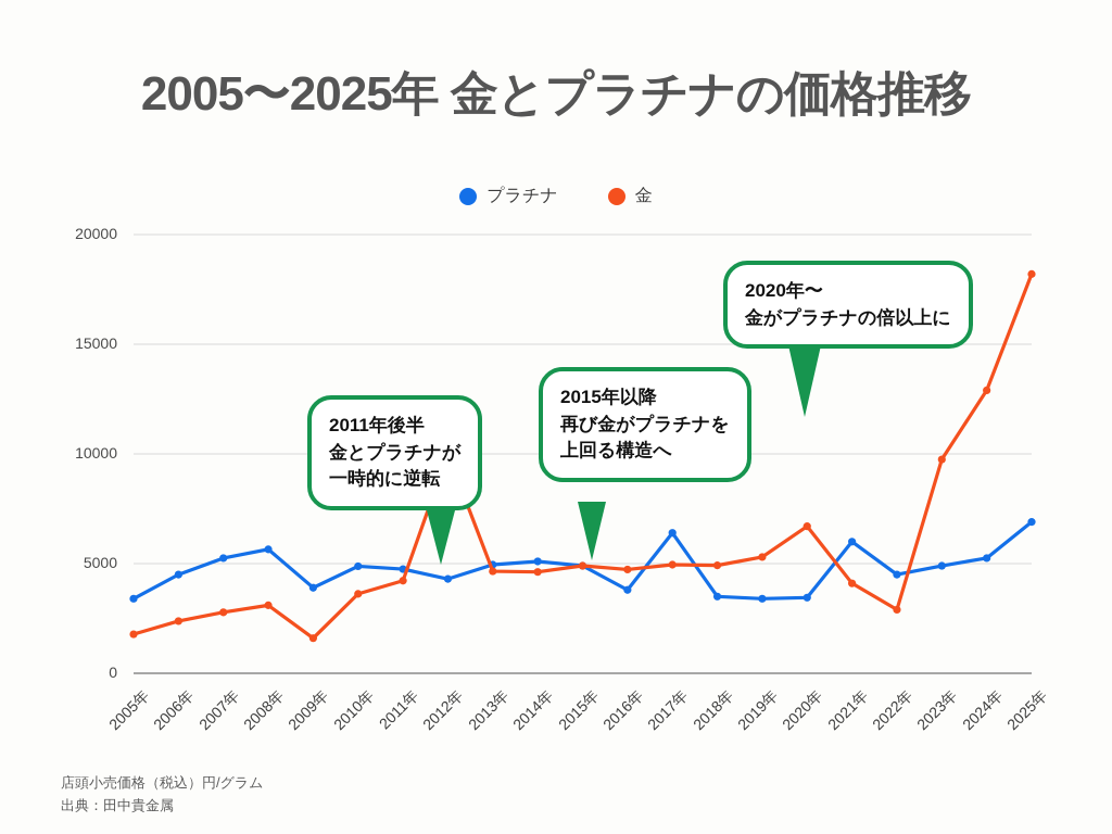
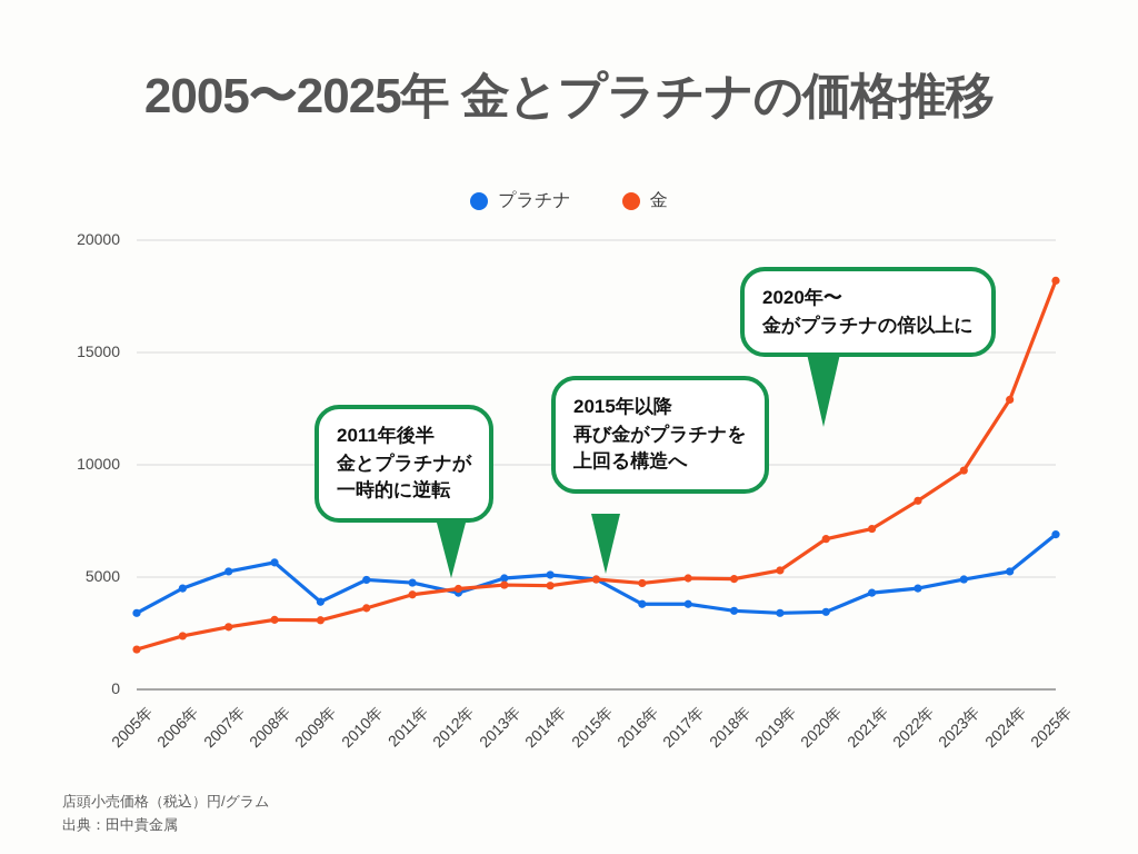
金/2009年: 1600 -> 3100
金/2012年: 10000 -> 4500
プラチナ/2017年: 6400 -> 3800
プラチナ/2021年: 6000 -> 4300
金/2021年: 4100 -> 7200
金/2022年: 2900 -> 8400
